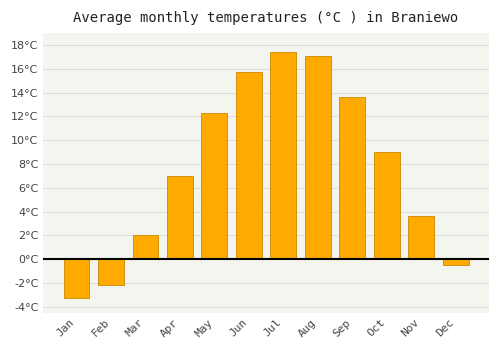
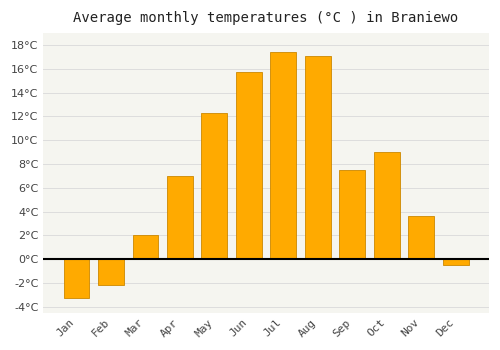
Sep: 13.6°C -> 7.5°C
